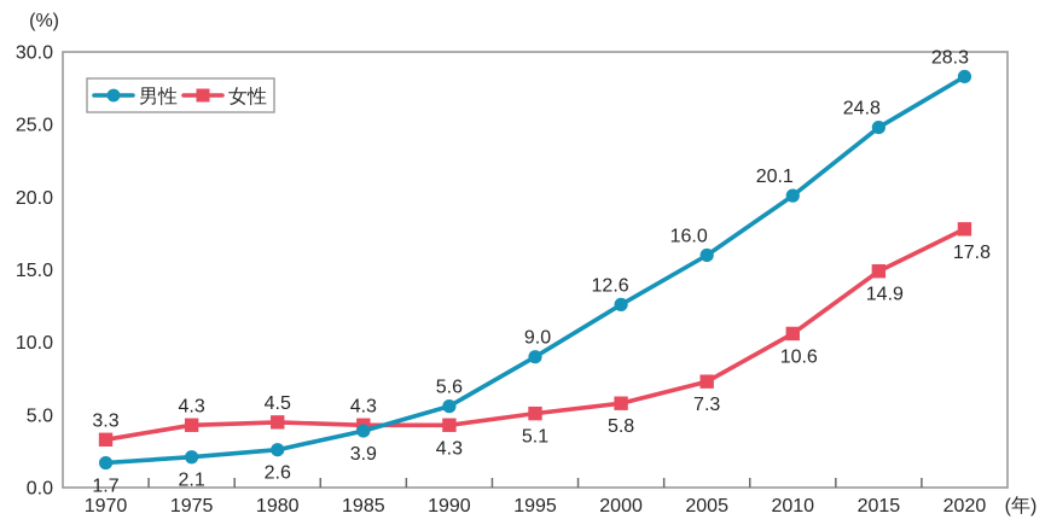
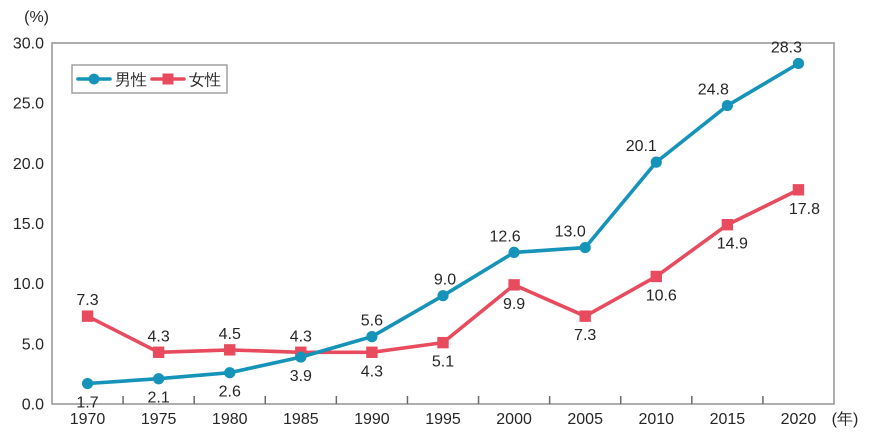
女性/1970: 3.3 -> 7.3
女性/2000: 5.8 -> 9.9
男性/2005: 16.0 -> 13.0
